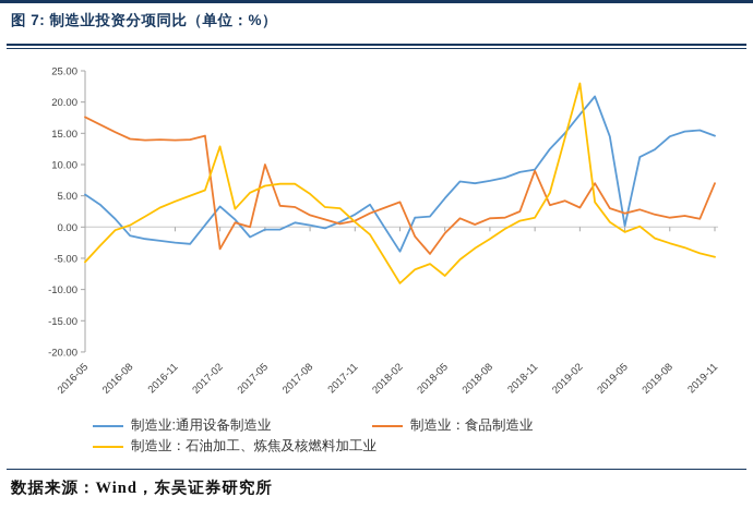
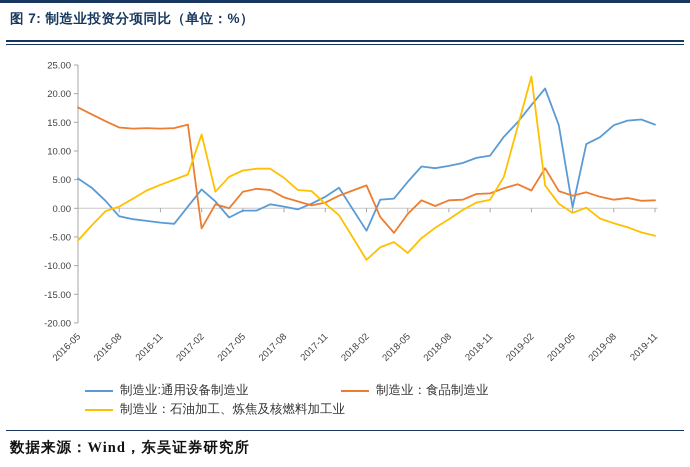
制造业：食品制造业/2017-05: 10 -> 3
制造业：食品制造业/2018-11: 9 -> 3
制造业：食品制造业/2019-11: 7 -> 1
